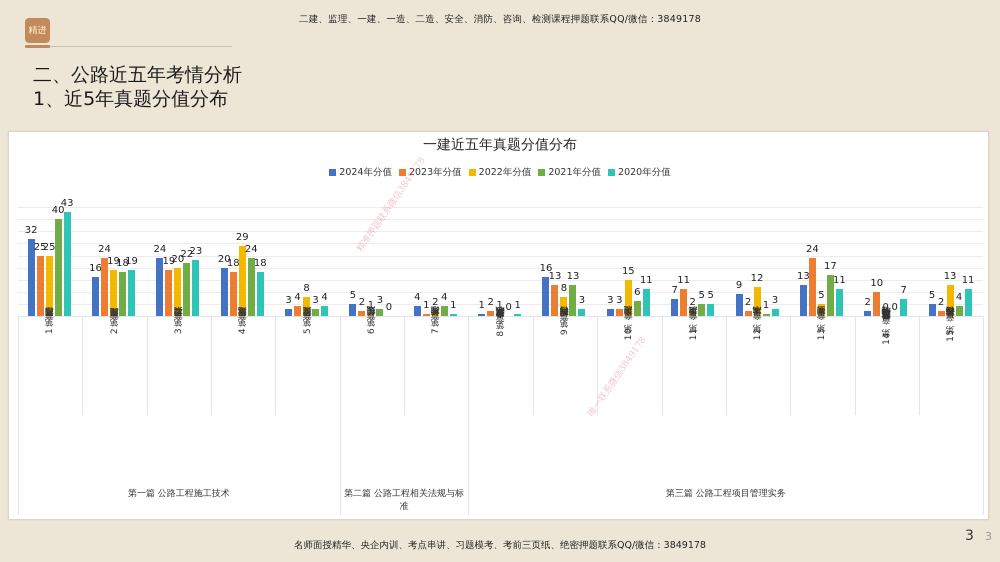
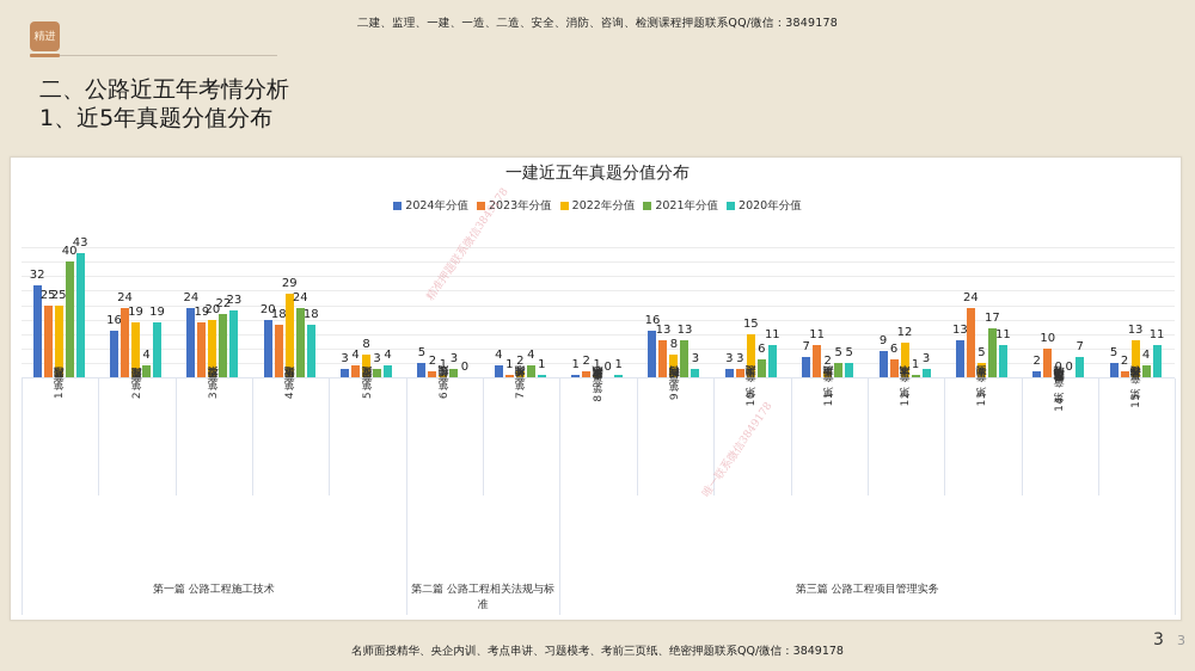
2021年分值/第2章 路面工程: 18 -> 4
2023年分值/第12章 施工成本: 2 -> 6
